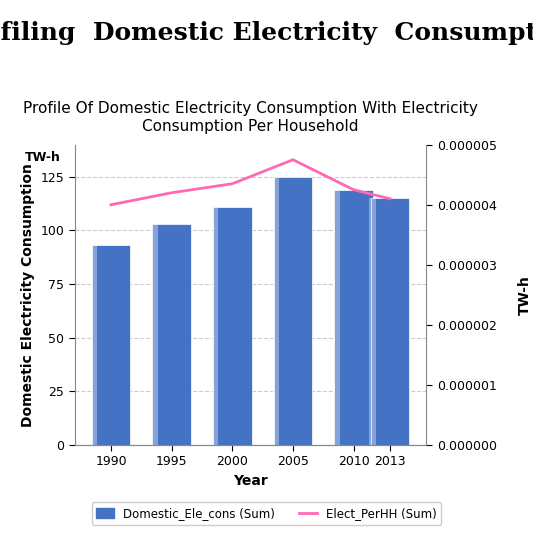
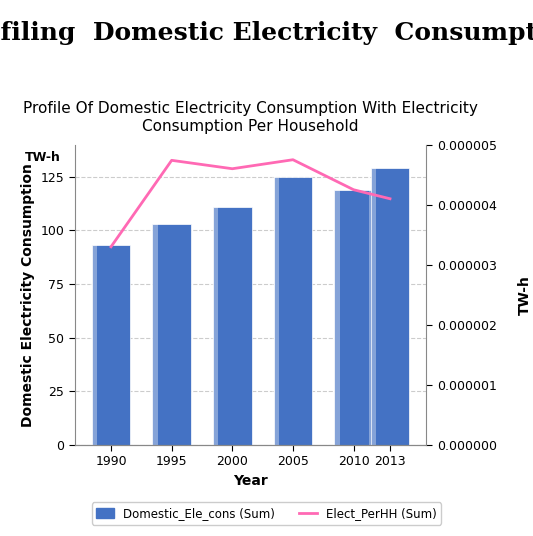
Elect_PerHH (Sum)/1990: 0.00000400 -> 0.00000330
Elect_PerHH (Sum)/1995: 0.00000420 -> 0.00000474
Elect_PerHH (Sum)/2000: 0.00000435 -> 0.00000460
Domestic_Ele_cons (Sum)/2013: 115 -> 129
